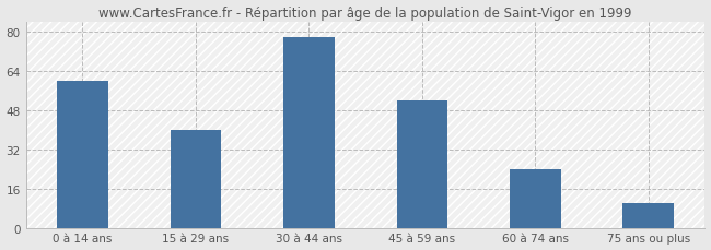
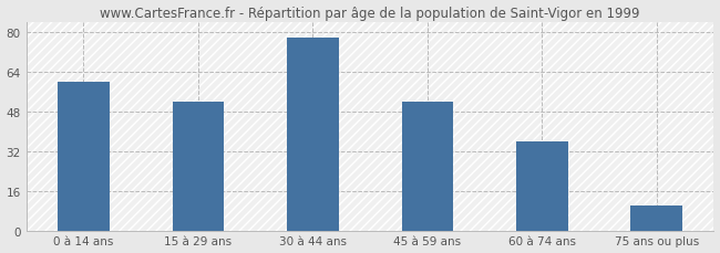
15 à 29 ans: 40 -> 52
60 à 74 ans: 24 -> 36
